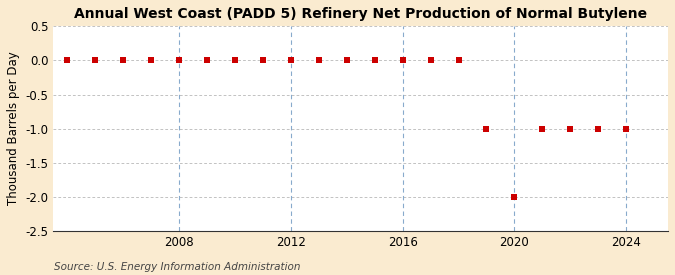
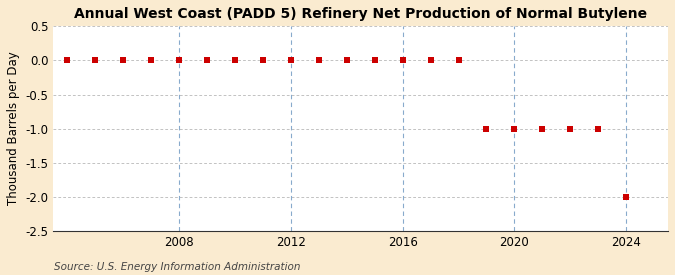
2020: -2 -> -1
2024: -1 -> -2
